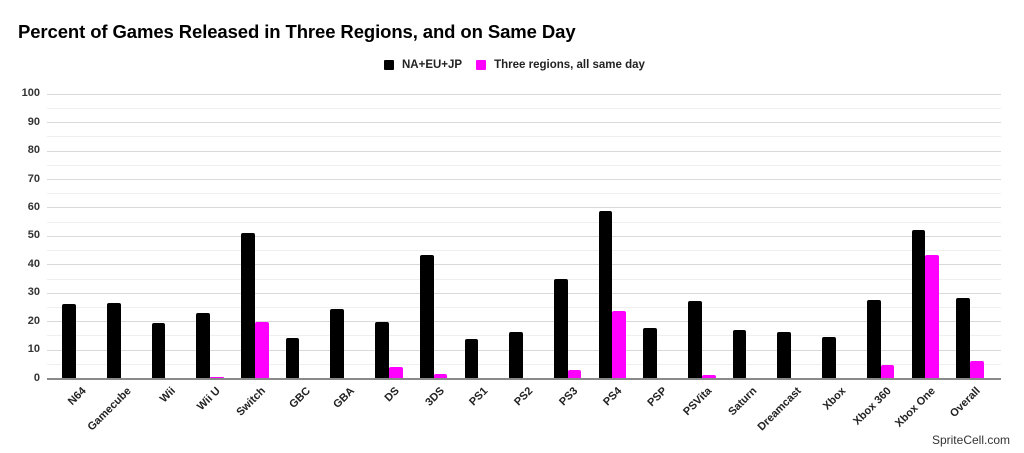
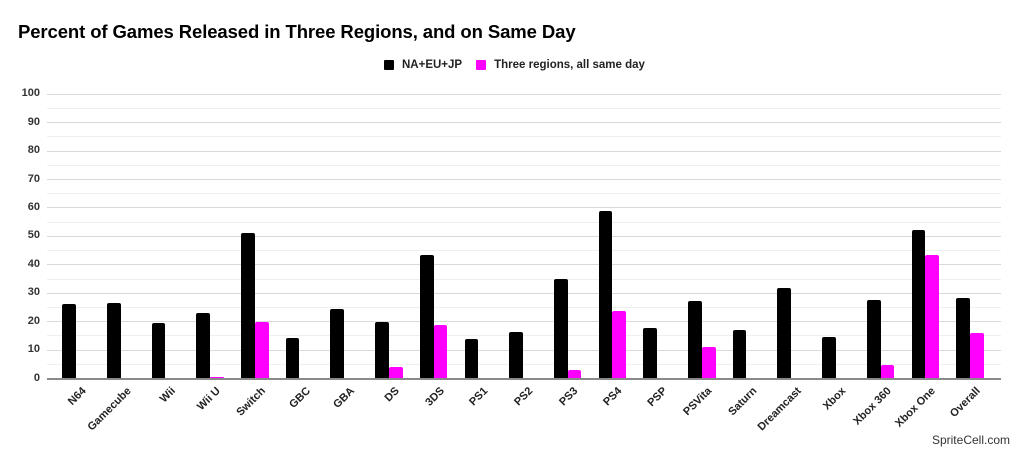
Three regions, all same day/3DS: 2 -> 19
Three regions, all same day/PSVita: 1 -> 11
NA+EU+JP/Dreamcast: 16 -> 32
Three regions, all same day/Overall: 6 -> 16
